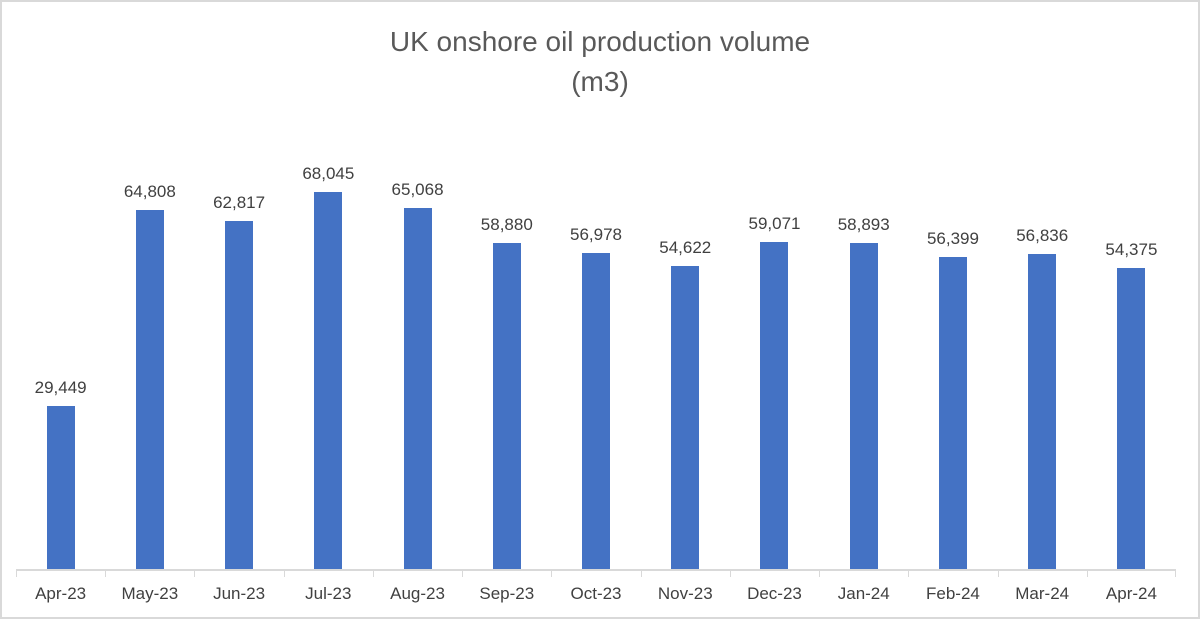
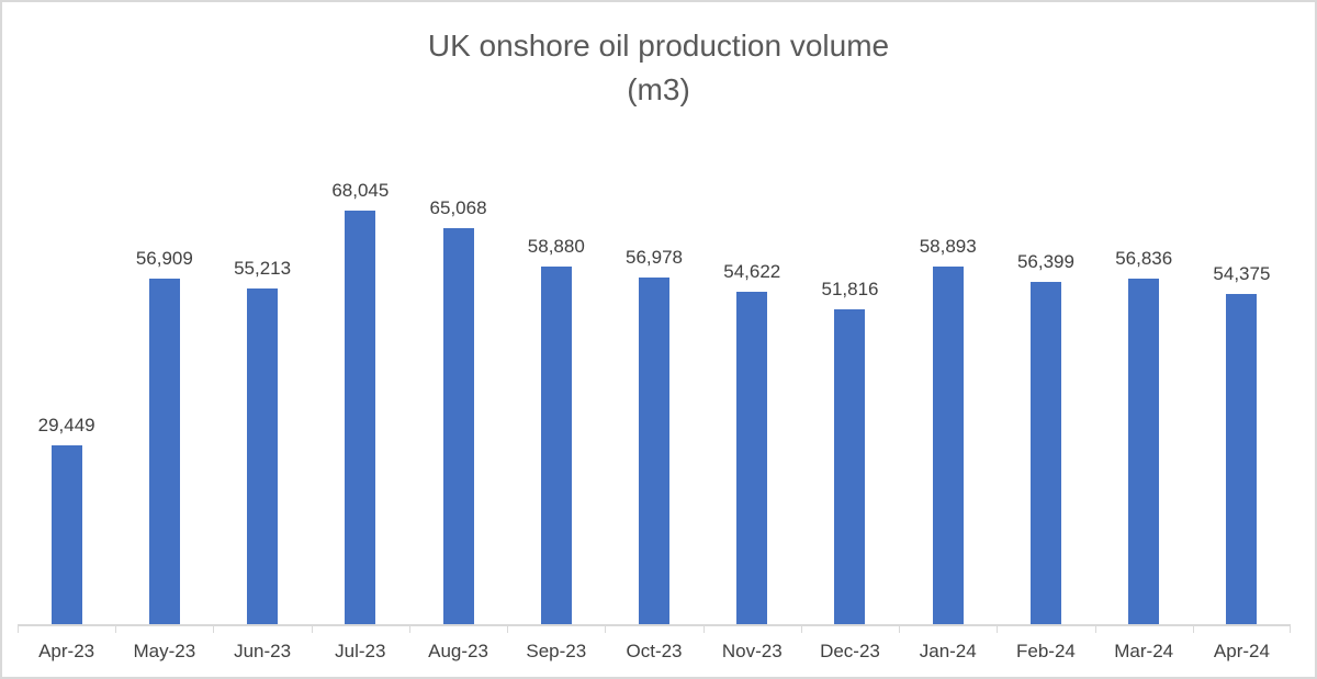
May-23: 64,808 -> 56,909
Jun-23: 62,817 -> 55,213
Dec-23: 59,071 -> 51,816
